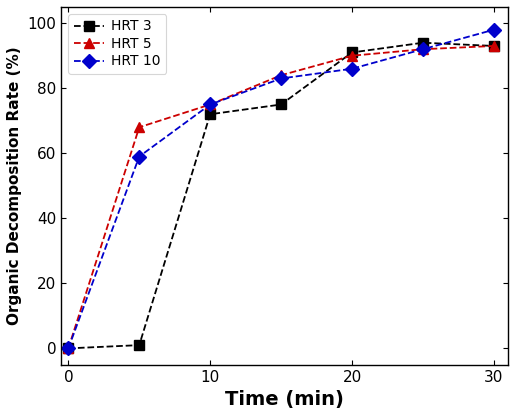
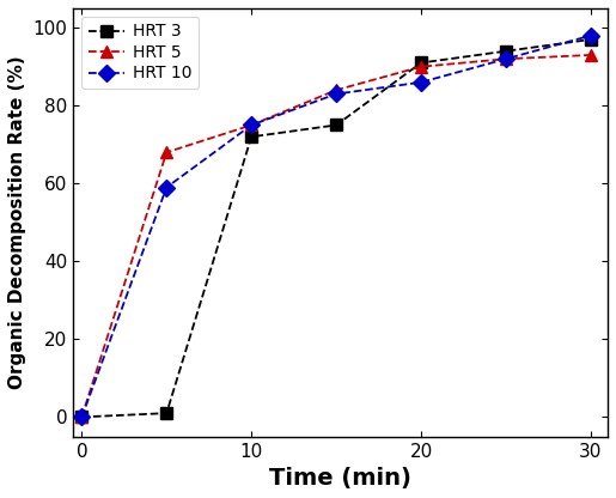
HRT 3/30: 93 -> 97
